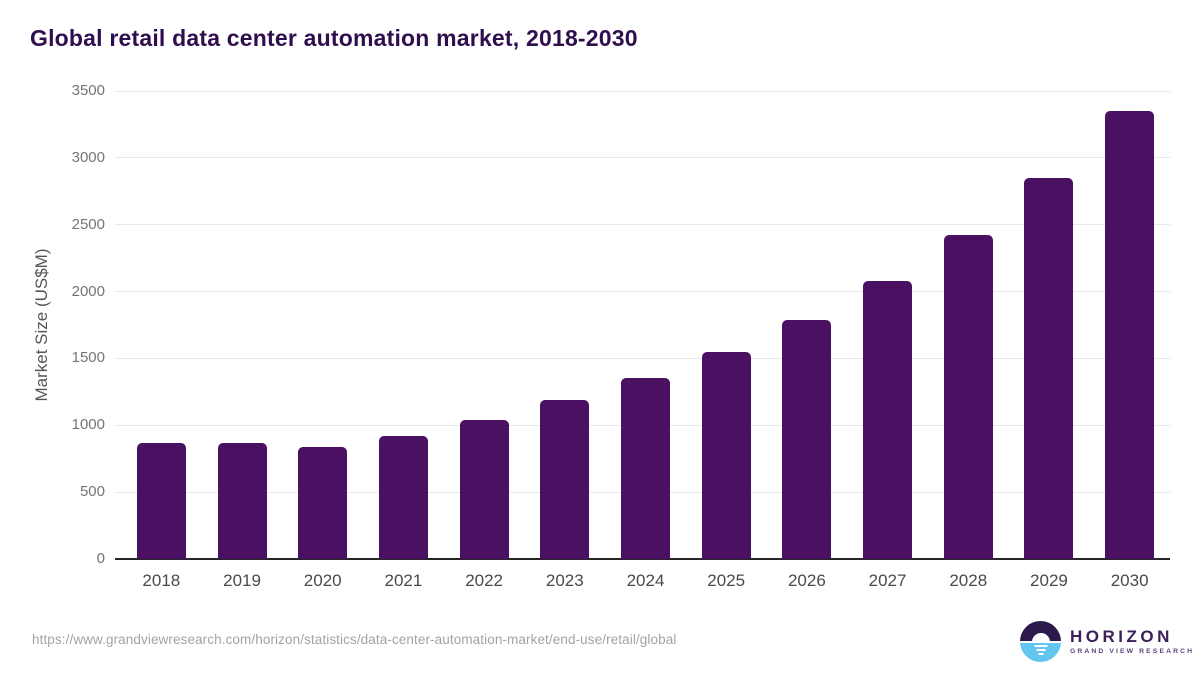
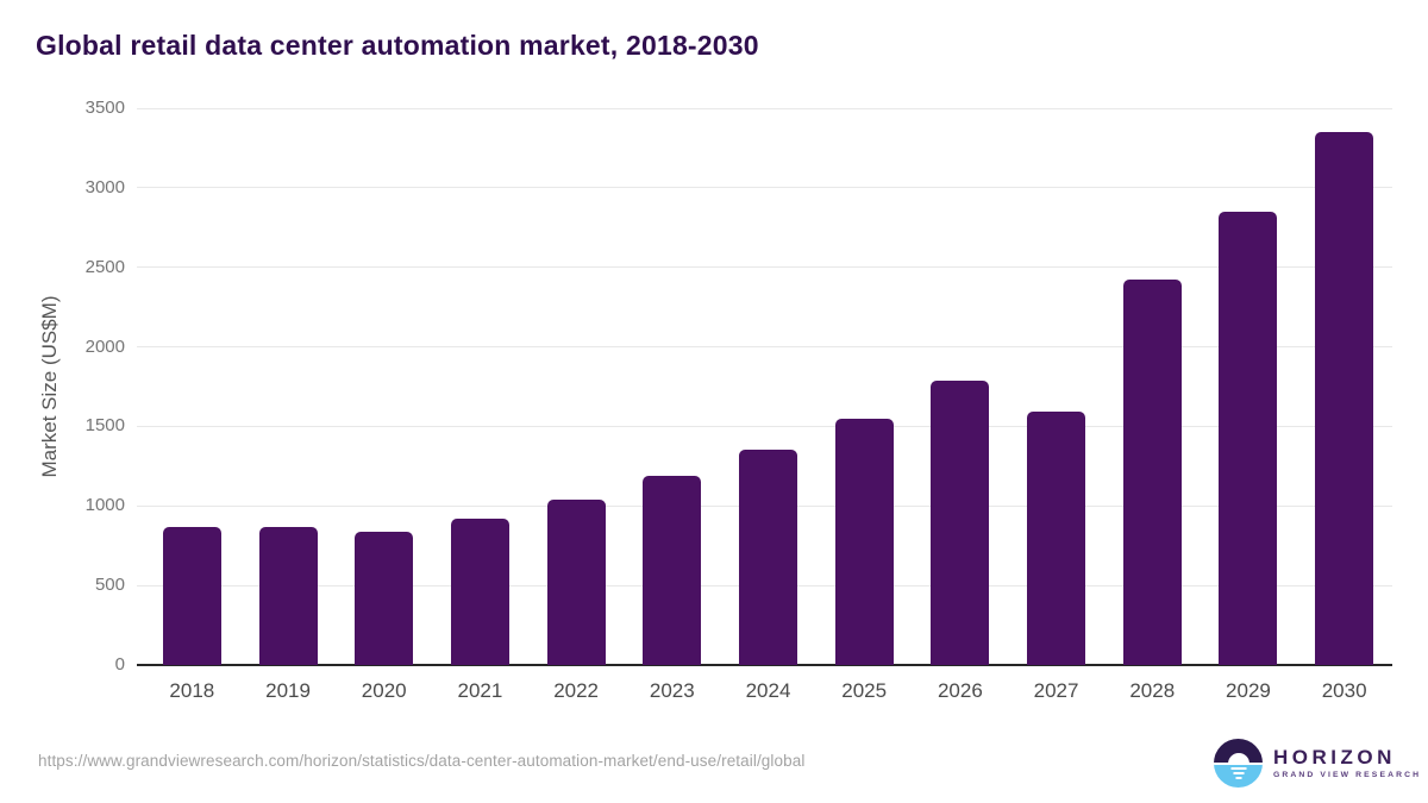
2027: 2080 -> 1590
